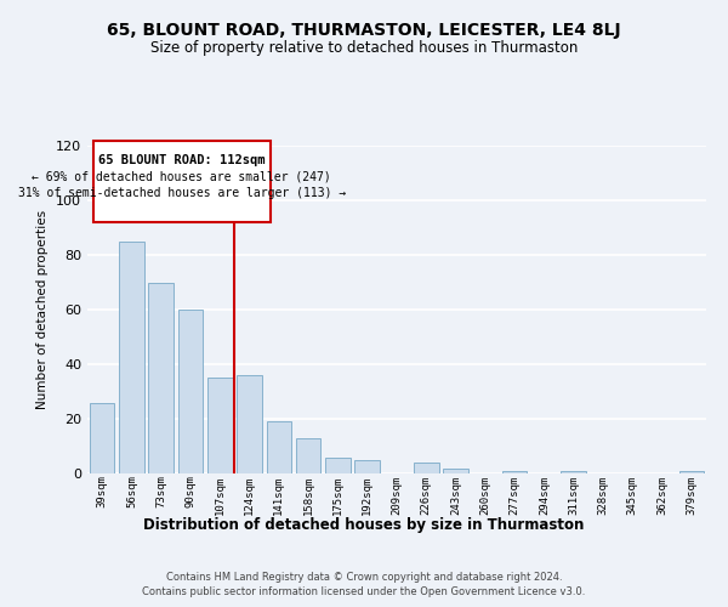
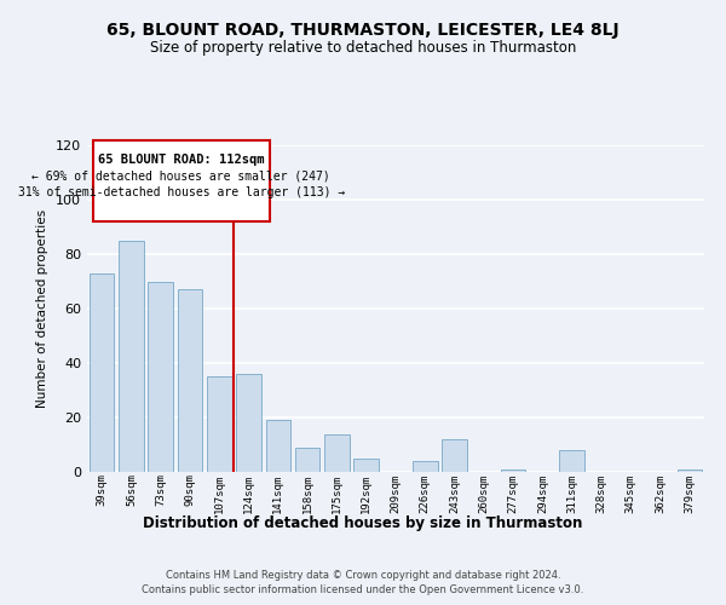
39sqm: 26 -> 73
90sqm: 60 -> 67
158sqm: 13 -> 9
175sqm: 6 -> 14
243sqm: 2 -> 12
311sqm: 1 -> 8
